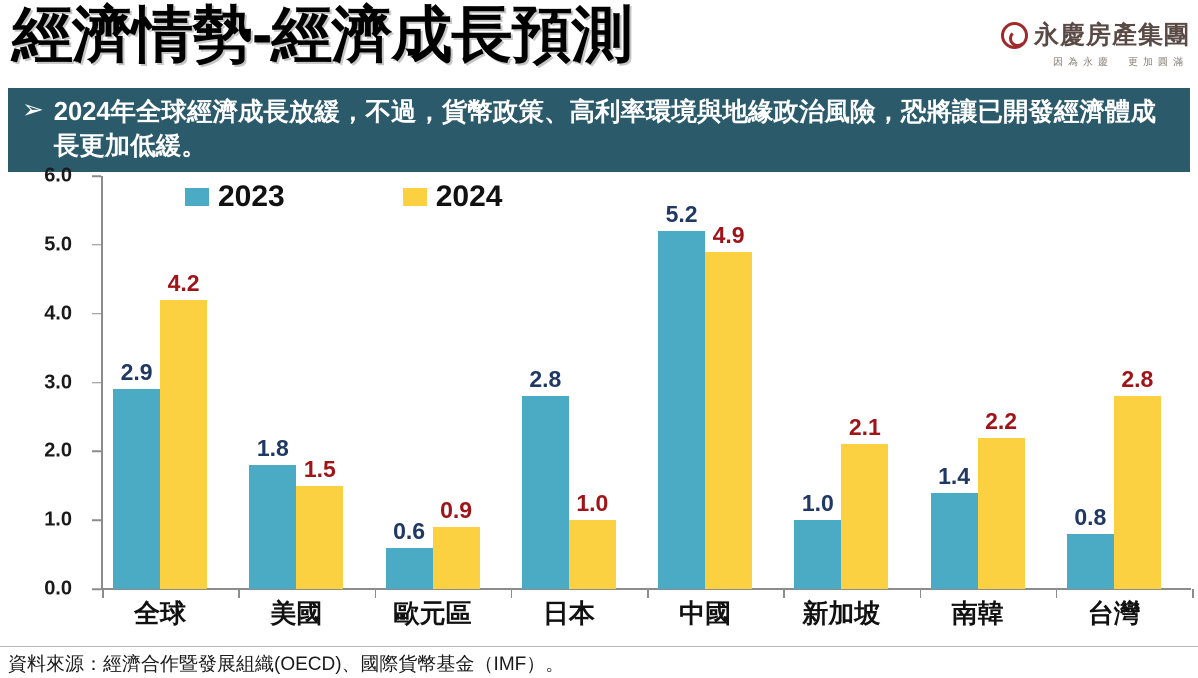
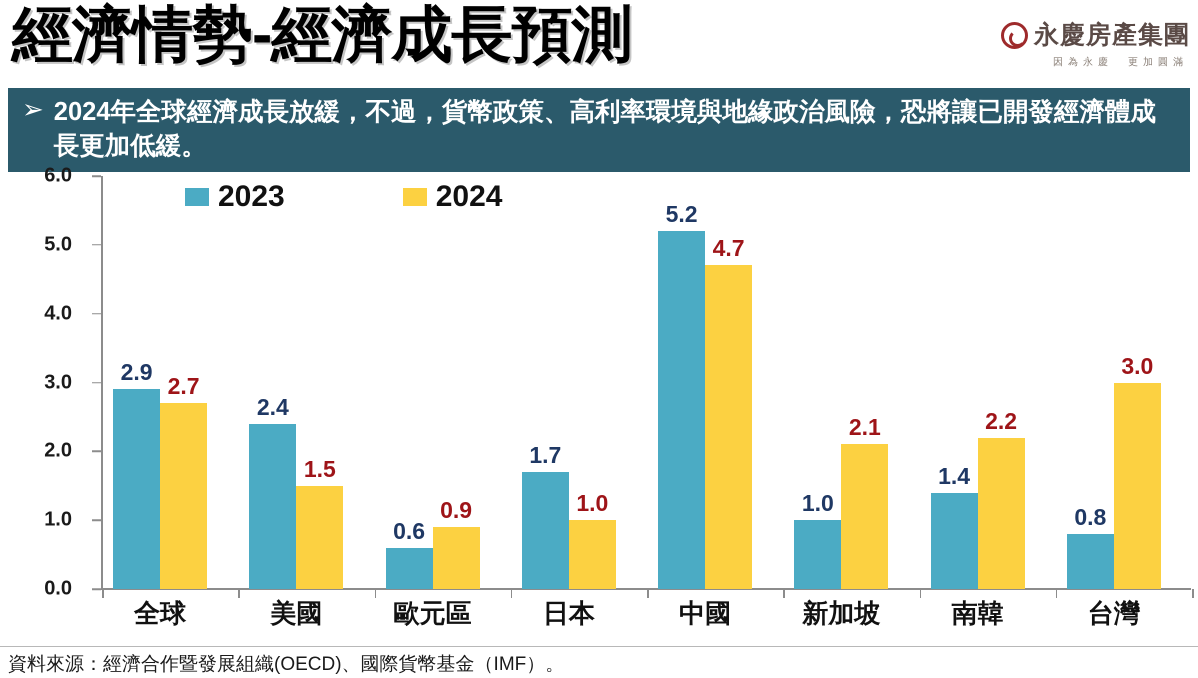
2024/全球: 4.2 -> 2.7
2023/美國: 1.8 -> 2.4
2023/日本: 2.8 -> 1.7
2024/中國: 4.9 -> 4.7
2024/台灣: 2.8 -> 3.0
